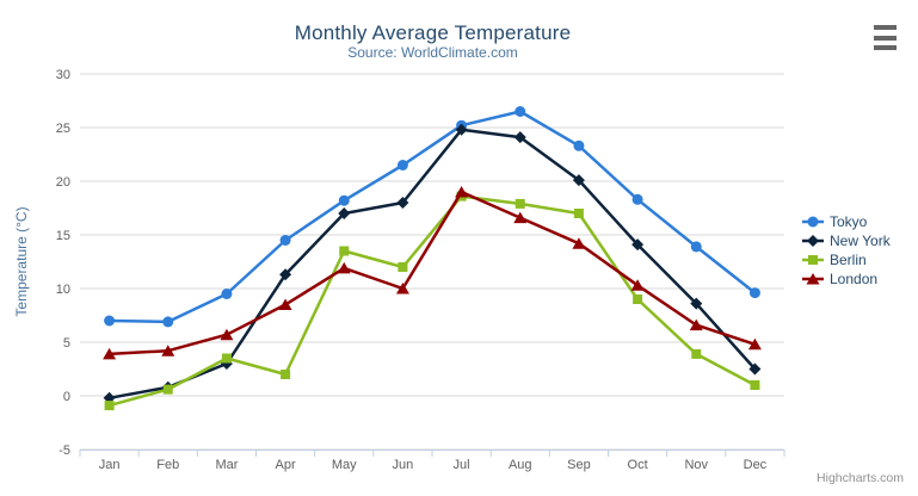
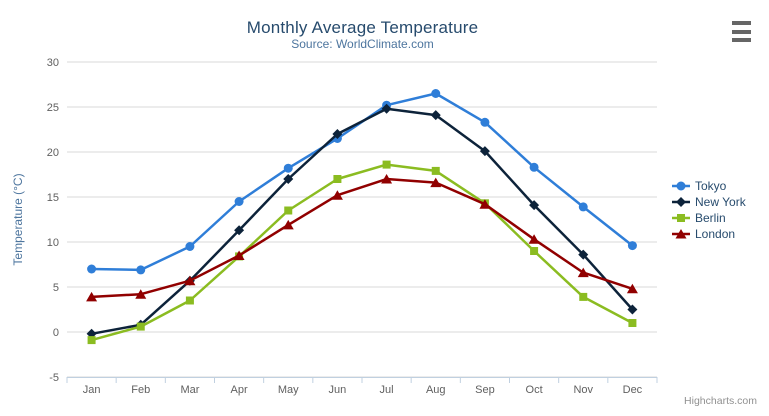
New York/Mar: 3 -> 6
Berlin/Apr: 2 -> 8
New York/Jun: 18 -> 22
Berlin/Jun: 12 -> 17
London/Jun: 10 -> 15
London/Jul: 19 -> 17
Berlin/Sep: 17 -> 14
